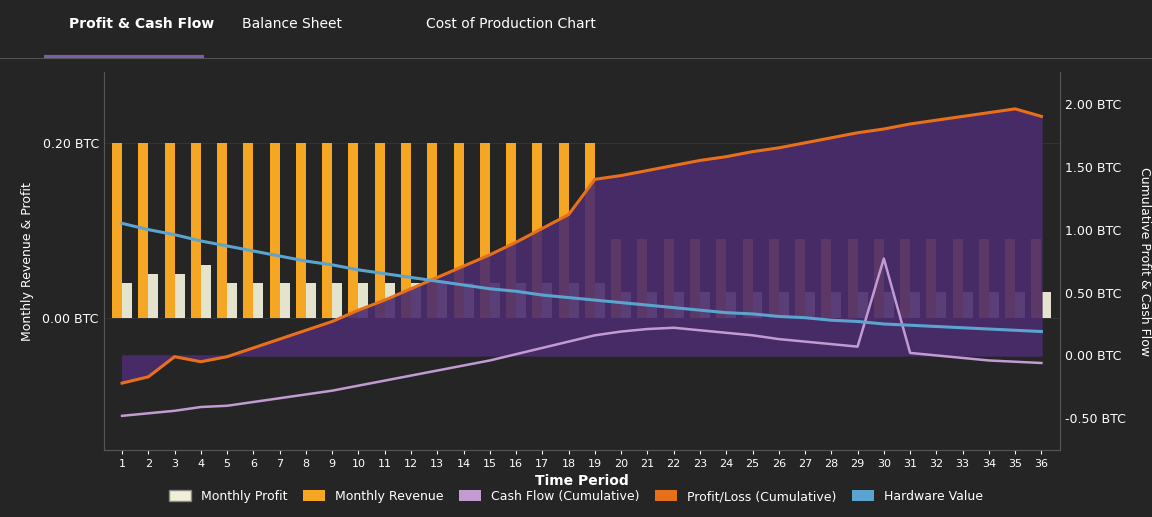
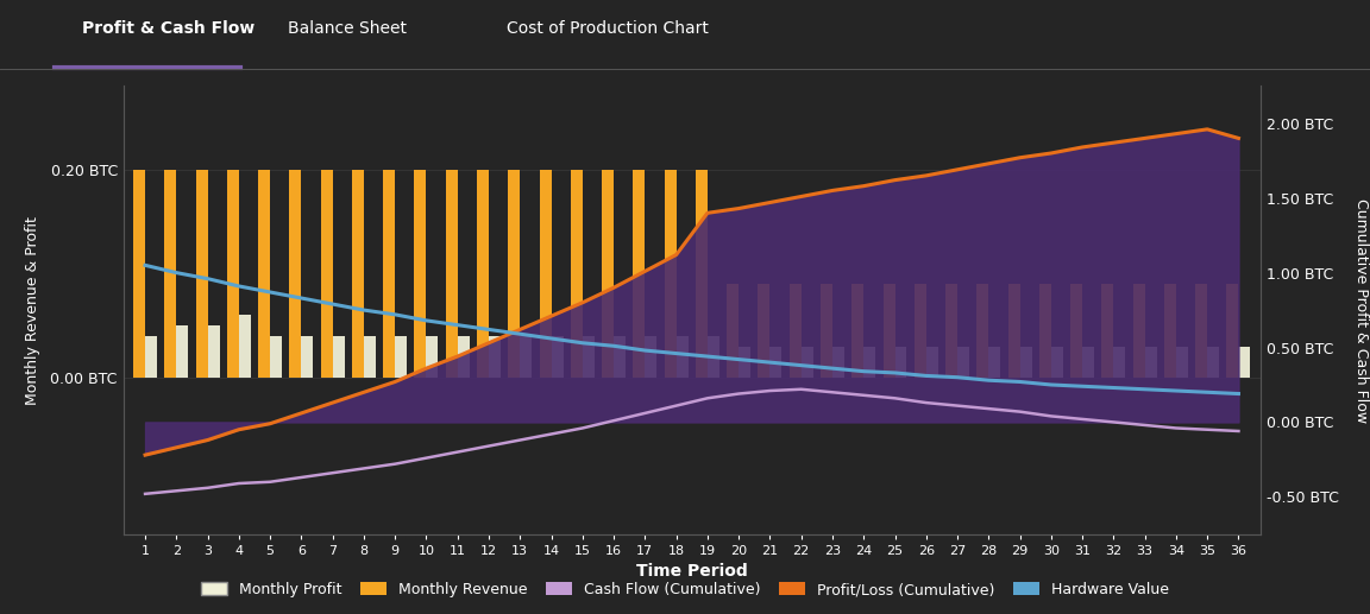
Profit/Loss (Cumulative)/3: -0.01 BTC -> -0.12 BTC
Cash Flow (Cumulative)/30: 0.77 BTC -> 0.04 BTC
